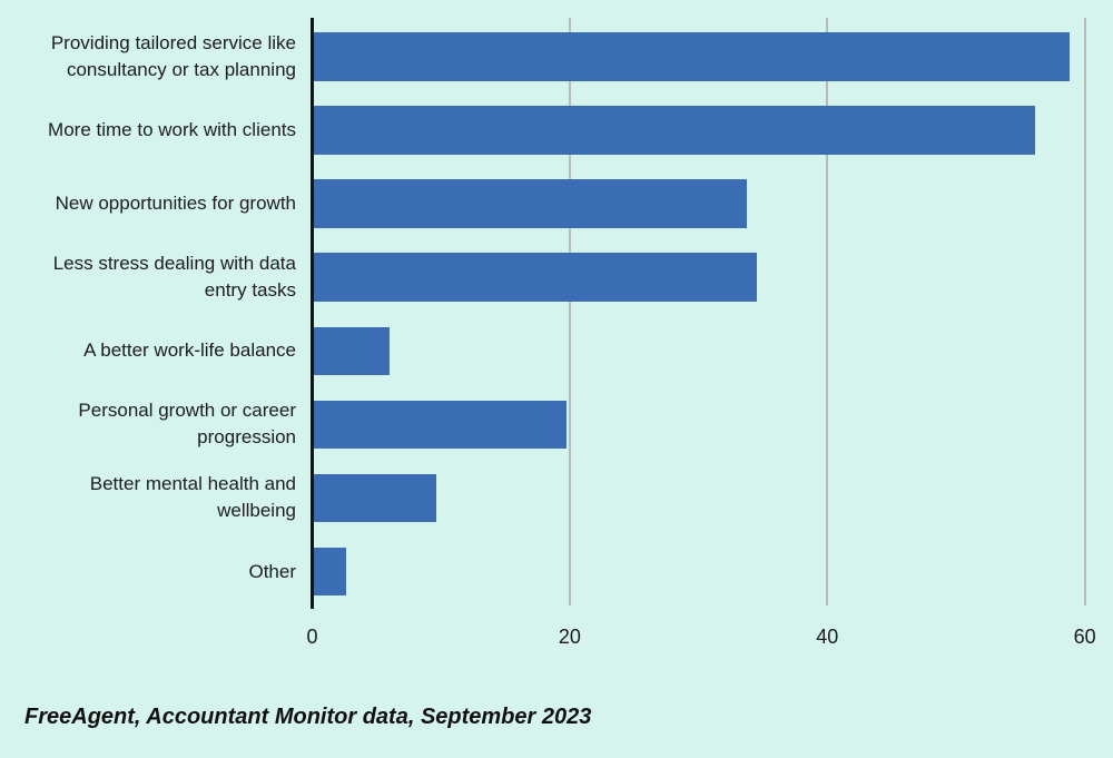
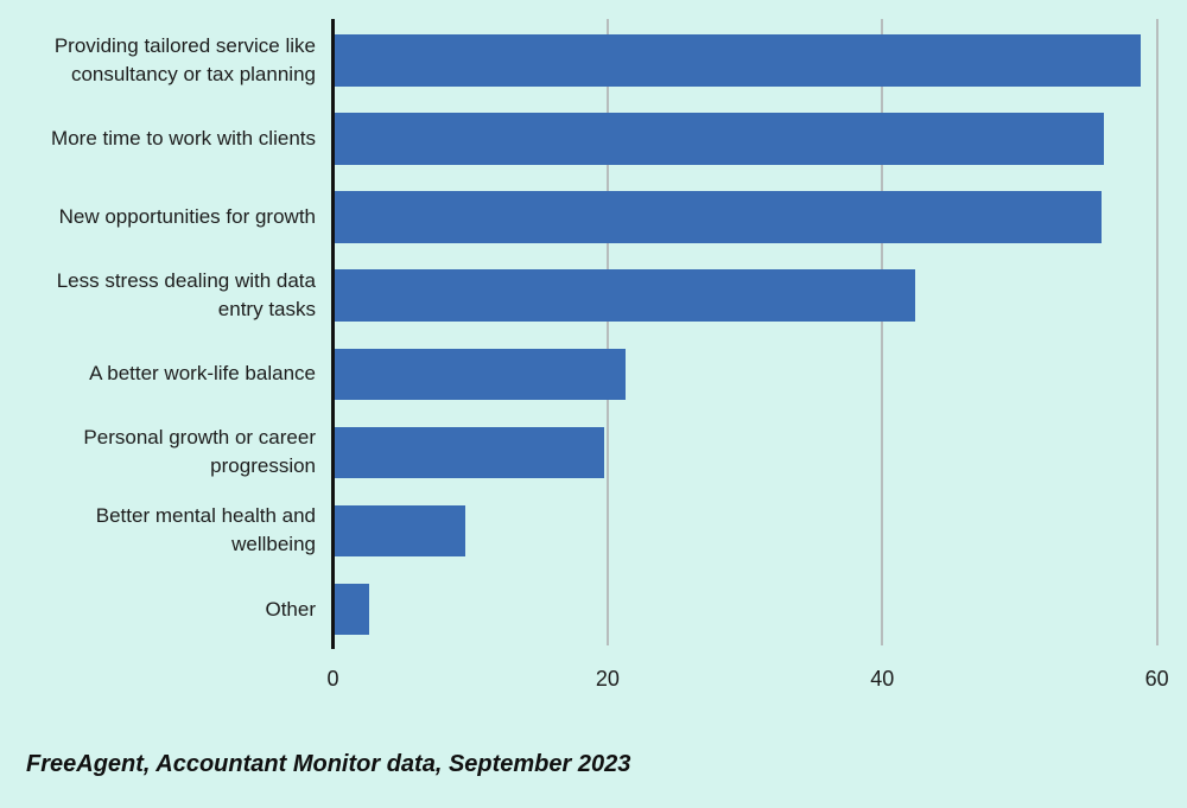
New opportunities for growth: 33.6 -> 55.8
Less stress dealing with data entry tasks: 34.4 -> 42.3
A better work-life balance: 5.9 -> 21.2
